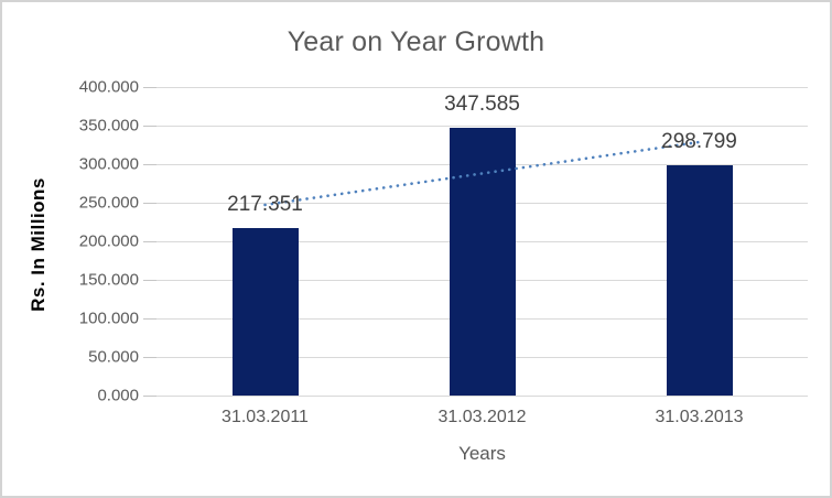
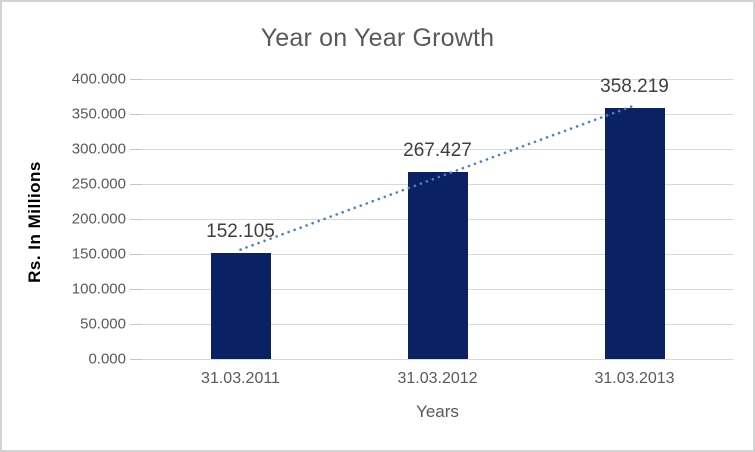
31.03.2011: 217.351 -> 152.105
31.03.2012: 347.585 -> 267.427
31.03.2013: 298.799 -> 358.219
